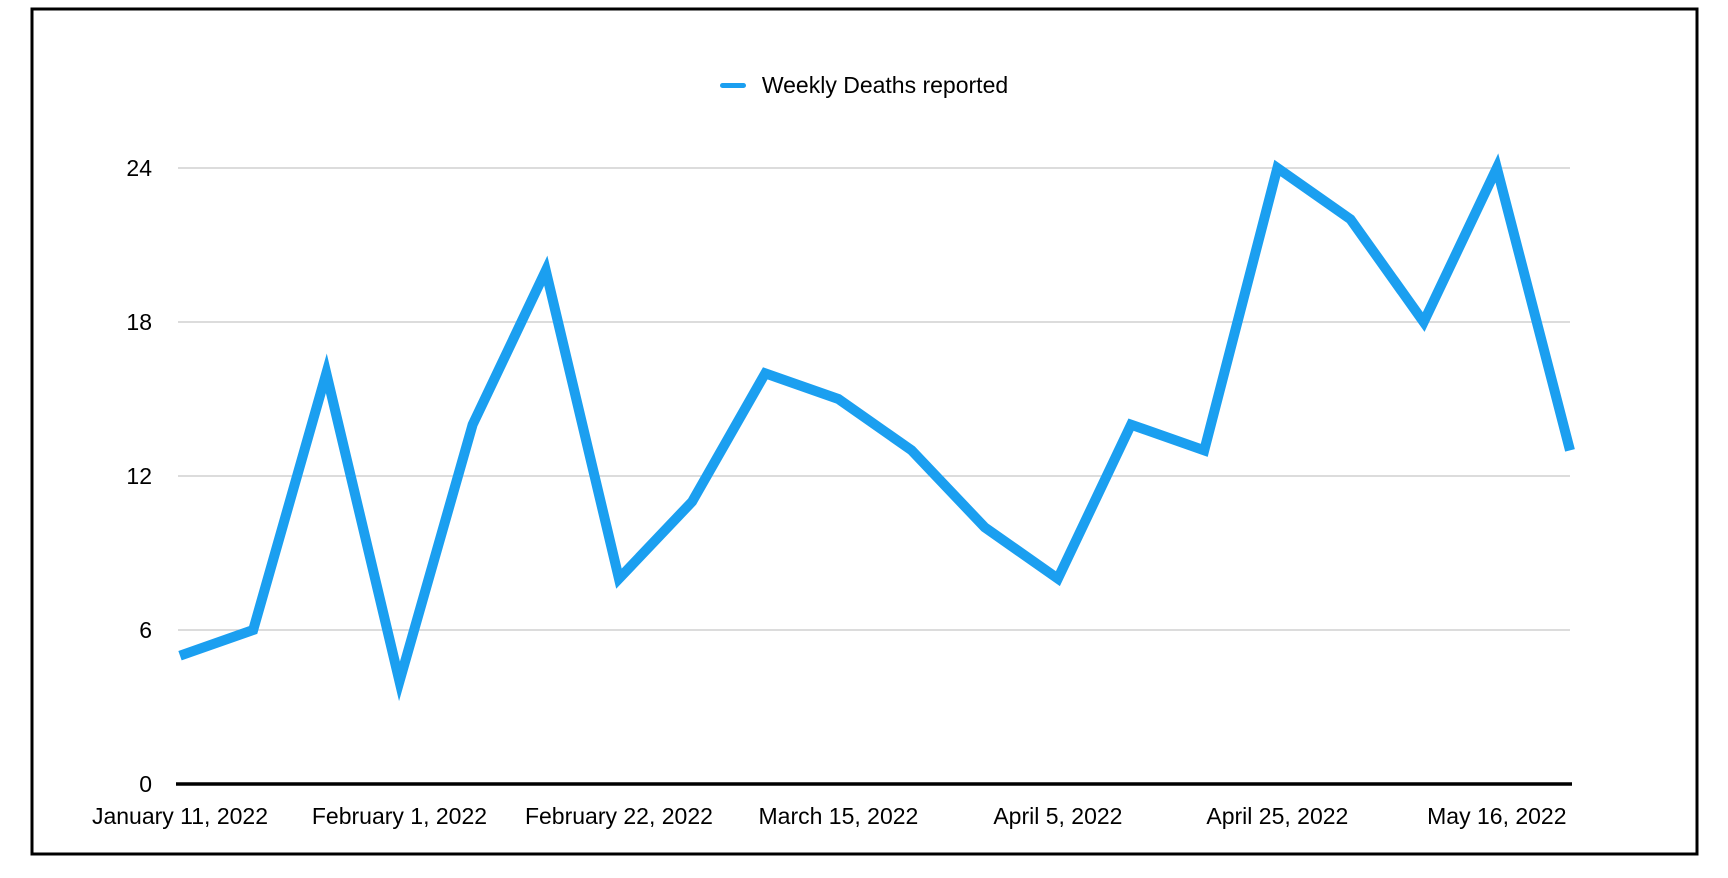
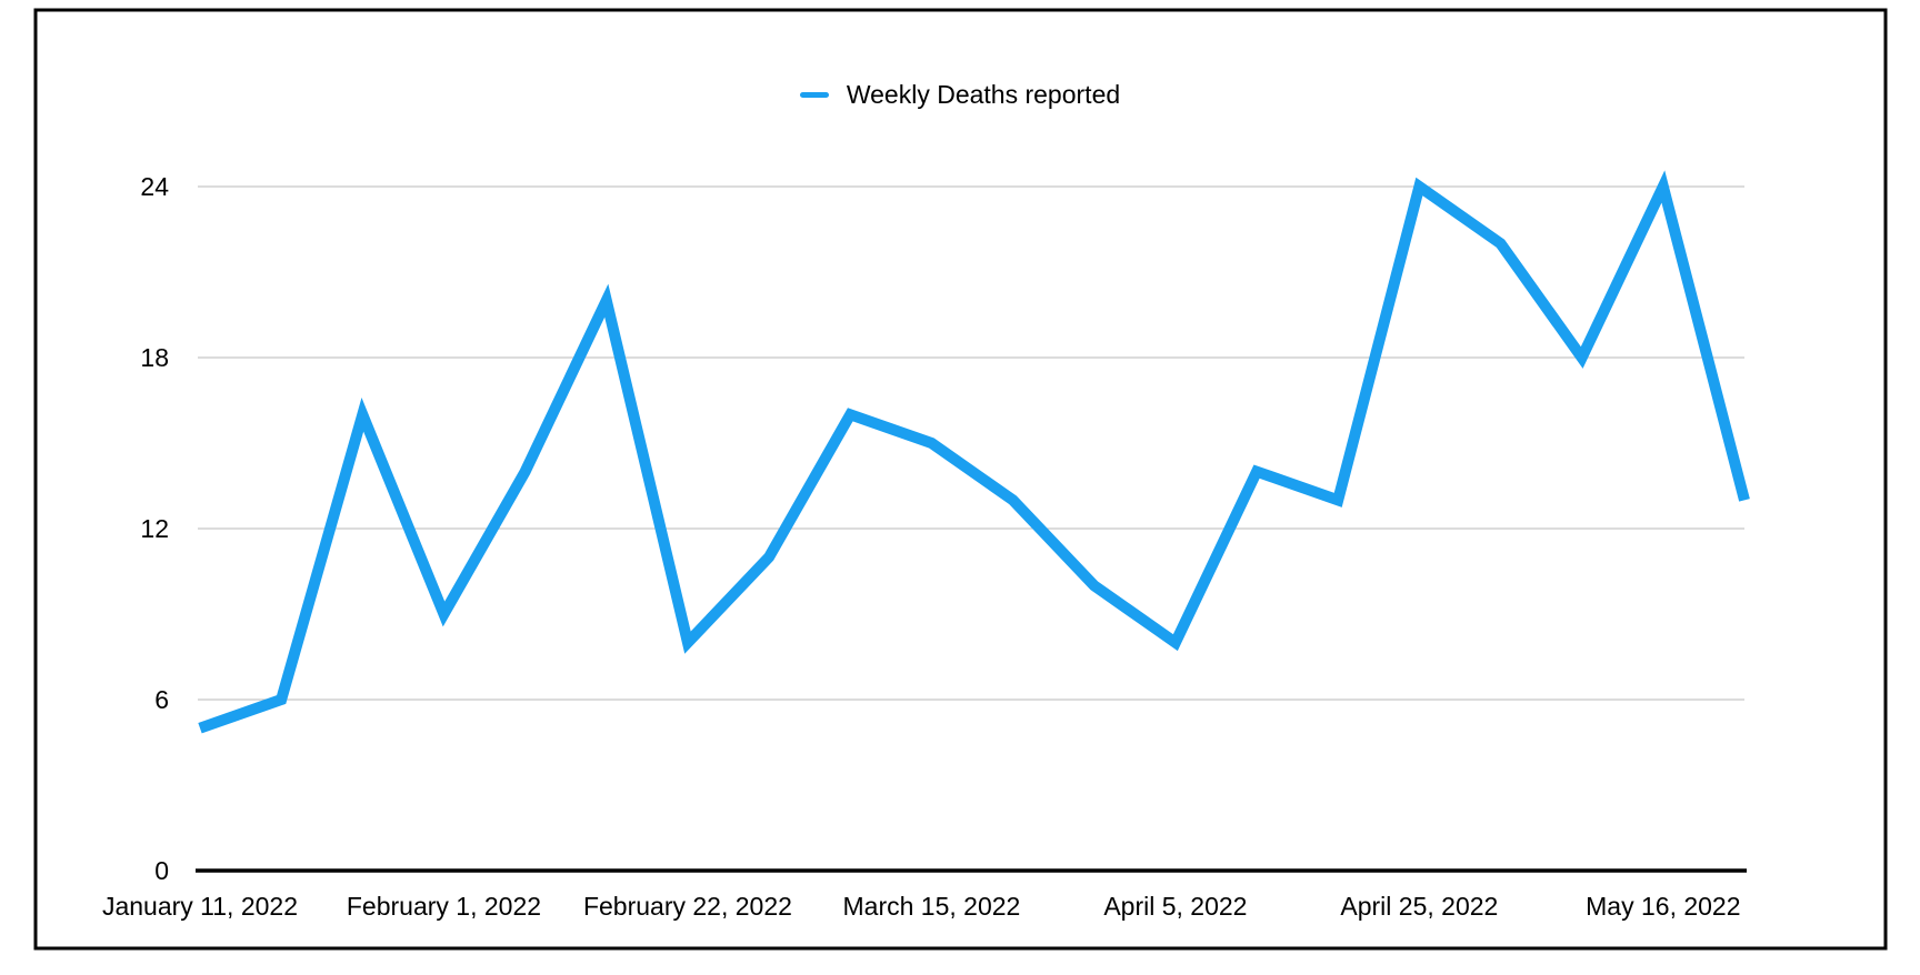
February 1, 2022: 4 -> 9
